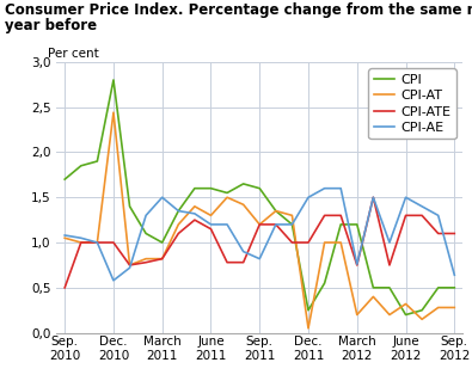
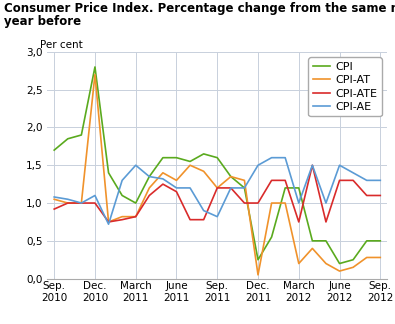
CPI-ATE/Sep. 2010: 0,50 -> 0,92
CPI-AT/Dec. 2010: 2,44 -> 2,70
CPI-AE/Dec. 2010: 0,58 -> 1,10
CPI-AE/March 2012: 0,76 -> 1,00
CPI-AT/June 2012: 0,32 -> 0,10
CPI-AE/Sep. 2012: 0,64 -> 1,30
